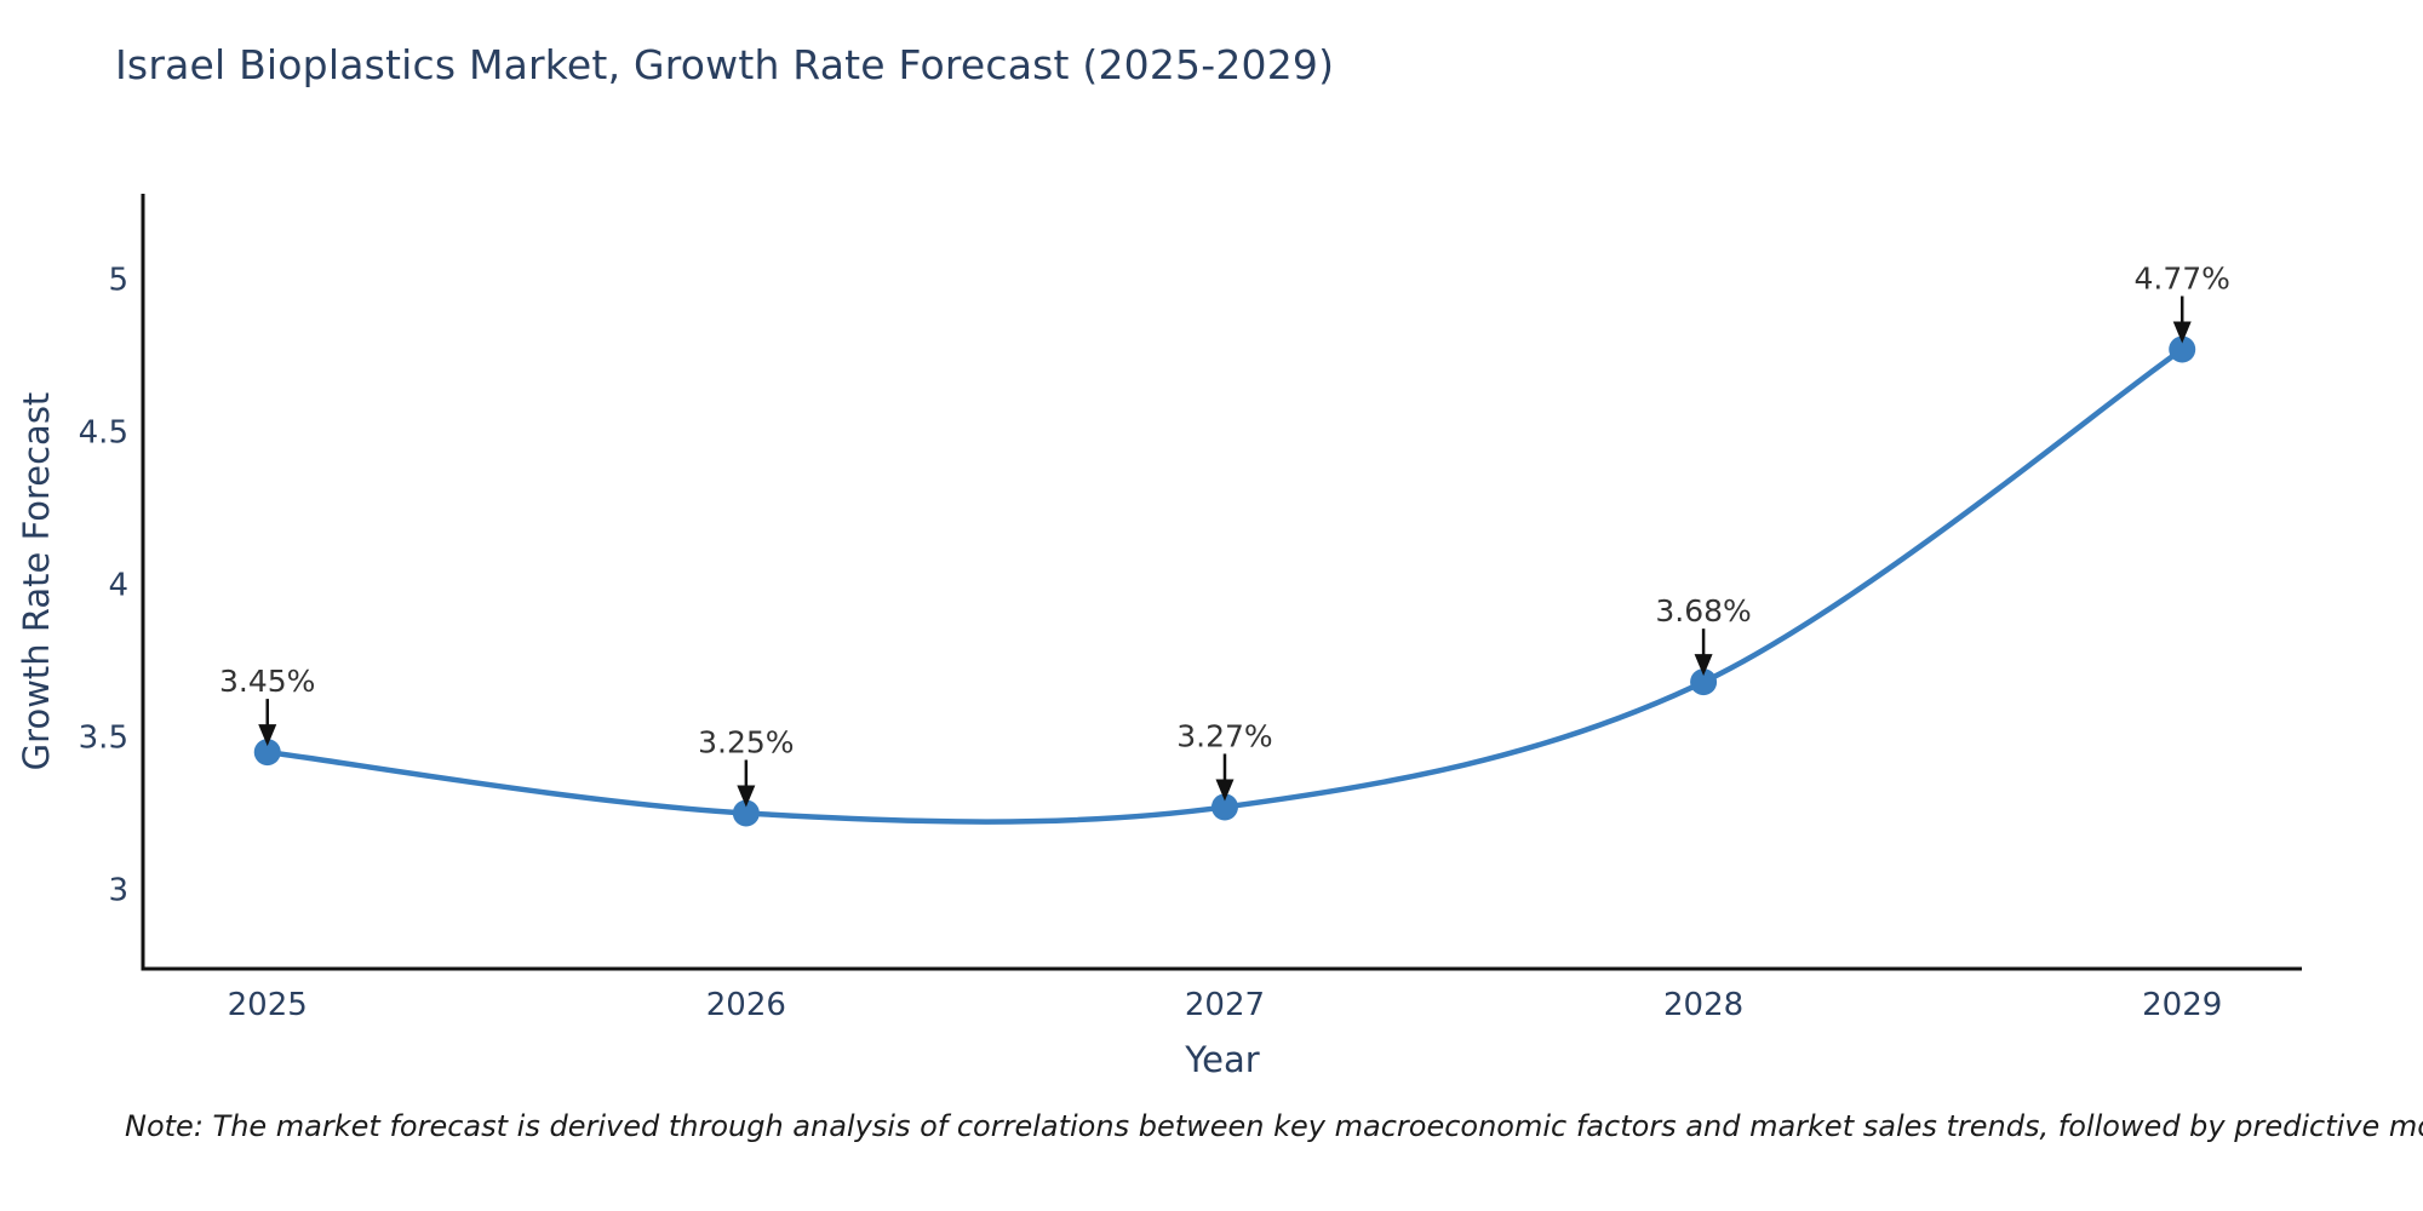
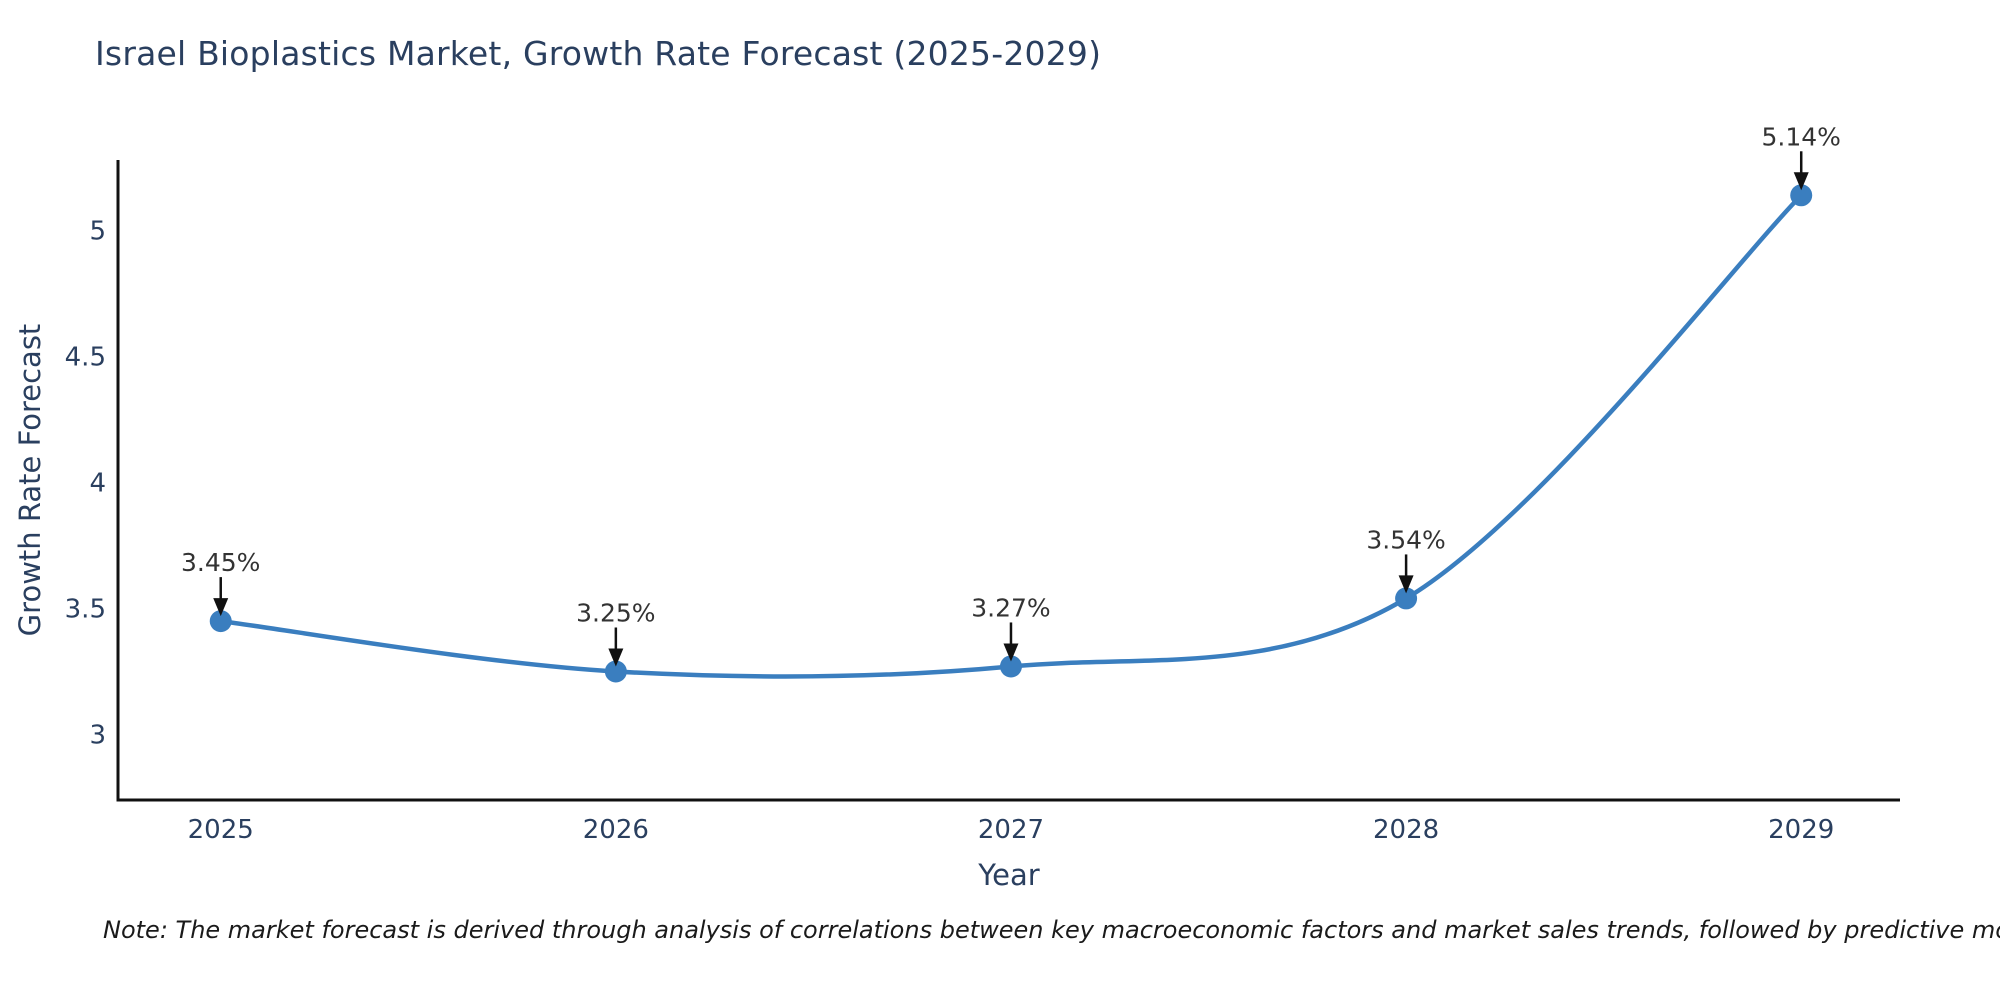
2028: 3.68% -> 3.54%
2029: 4.77% -> 5.14%
